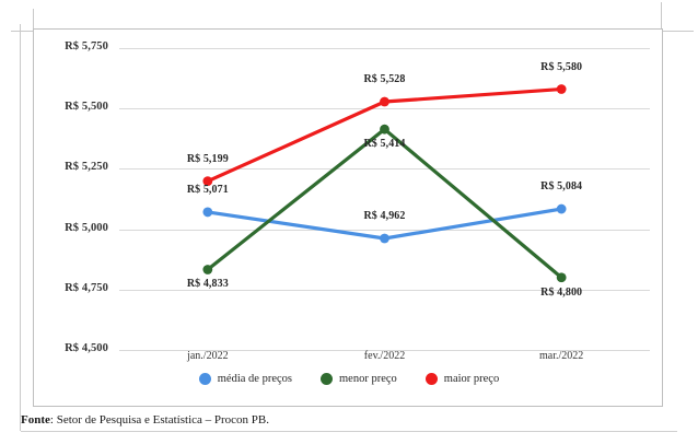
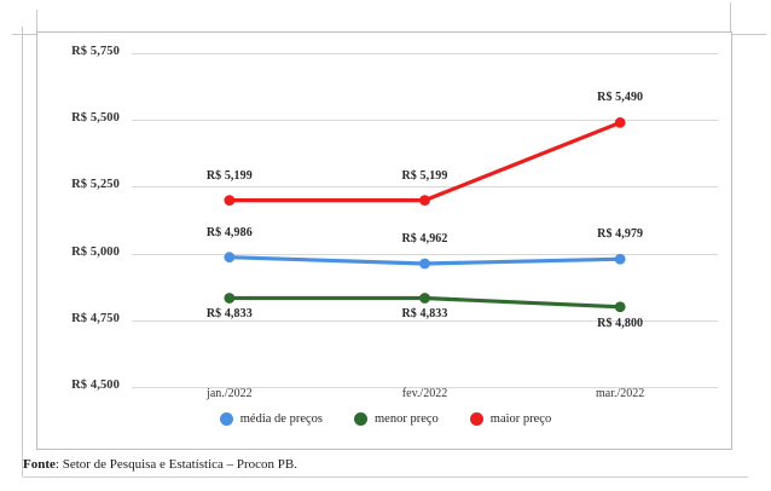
média de preços/jan./2022: 5,071 -> 4,986
menor preço/fev./2022: 5,414 -> 4,833
maior preço/fev./2022: 5,528 -> 5,199
média de preços/mar./2022: 5,084 -> 4,979
maior preço/mar./2022: 5,580 -> 5,490
